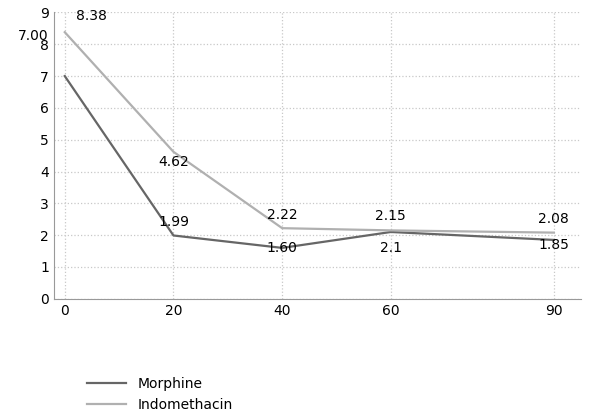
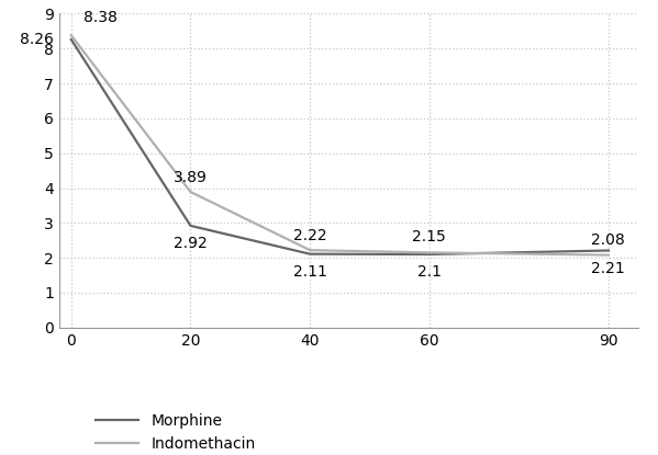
Morphine/0: 7.00 -> 8.26
Morphine/20: 1.99 -> 2.92
Indomethacin/20: 4.62 -> 3.89
Morphine/40: 1.60 -> 2.11
Morphine/90: 1.85 -> 2.21
